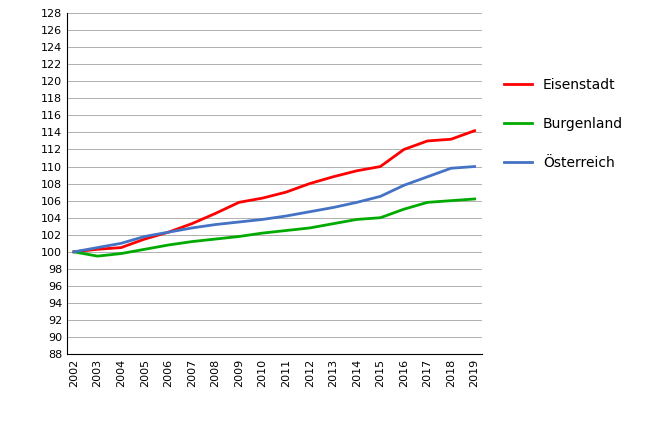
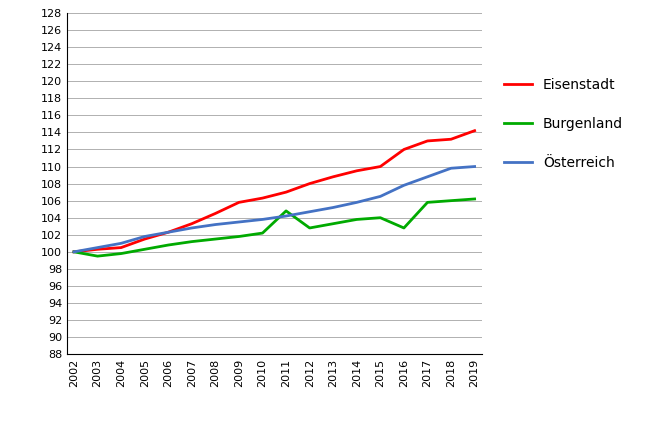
Burgenland/2011: 102.5 -> 104.8
Burgenland/2016: 105.0 -> 102.8
